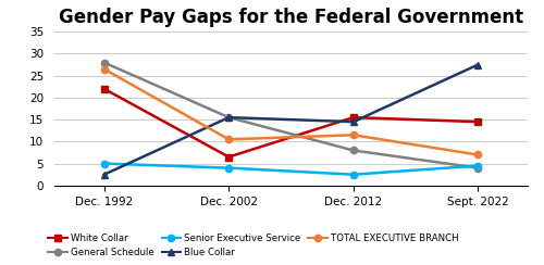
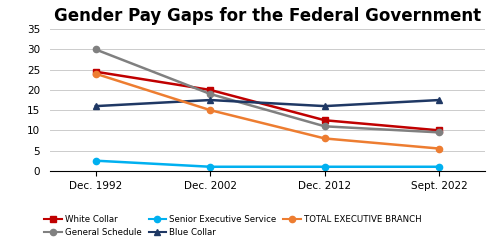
White Collar/Dec. 1992: 22.0 -> 24.5
General Schedule/Dec. 1992: 28.0 -> 30.0
Senior Executive Service/Dec. 1992: 5.0 -> 2.5
Blue Collar/Dec. 1992: 2.5 -> 16.0
TOTAL EXECUTIVE BRANCH/Dec. 1992: 26.5 -> 24.0
White Collar/Dec. 2002: 6.5 -> 20.0
General Schedule/Dec. 2002: 15.5 -> 19.0
Senior Executive Service/Dec. 2002: 4.0 -> 1.0
Blue Collar/Dec. 2002: 15.5 -> 17.5
TOTAL EXECUTIVE BRANCH/Dec. 2002: 10.5 -> 15.0
White Collar/Dec. 2012: 15.5 -> 12.5
General Schedule/Dec. 2012: 8.0 -> 11.0
Senior Executive Service/Dec. 2012: 2.5 -> 1.0
Blue Collar/Dec. 2012: 14.5 -> 16.0
TOTAL EXECUTIVE BRANCH/Dec. 2012: 11.5 -> 8.0
White Collar/Sept. 2022: 14.5 -> 10.0
General Schedule/Sept. 2022: 4.0 -> 9.5
Senior Executive Service/Sept. 2022: 4.5 -> 1.0
Blue Collar/Sept. 2022: 27.5 -> 17.5
TOTAL EXECUTIVE BRANCH/Sept. 2022: 7.0 -> 5.5
